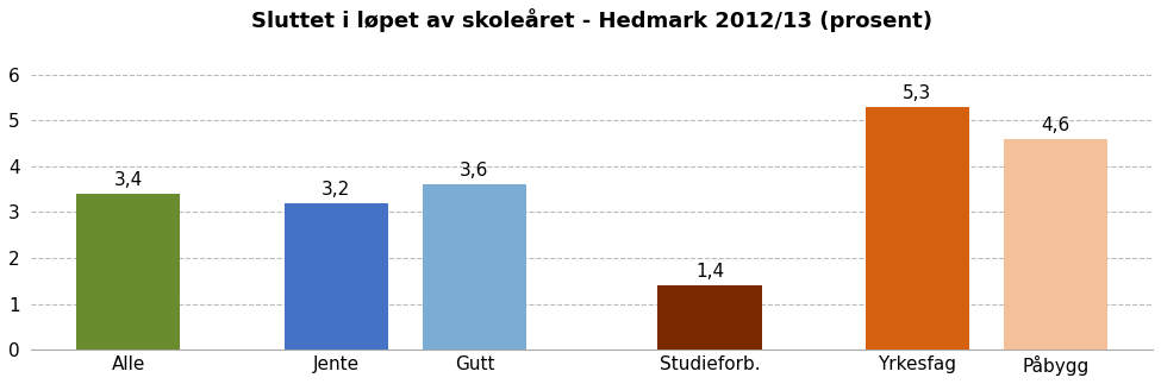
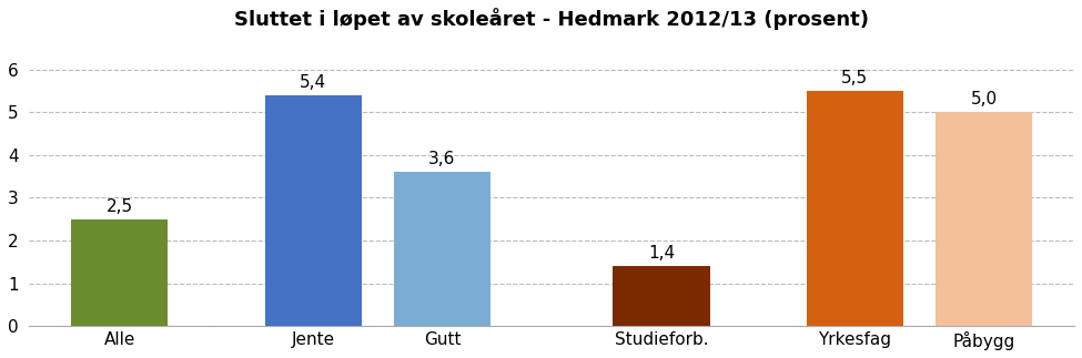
Alle: 3,4 -> 2,5
Jente: 3,2 -> 5,4
Yrkesfag: 5,3 -> 5,5
Påbygg: 4,6 -> 5,0
